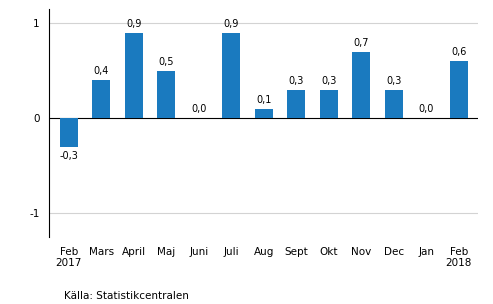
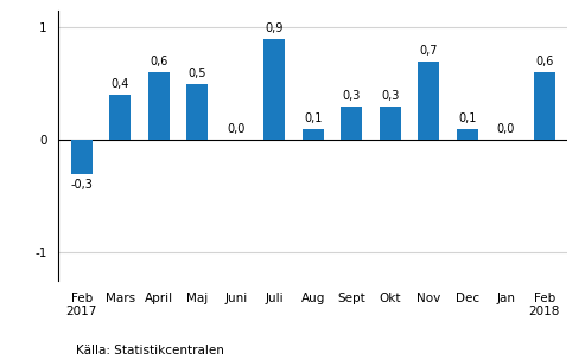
April: 0,9 -> 0,6
Dec: 0,3 -> 0,1
